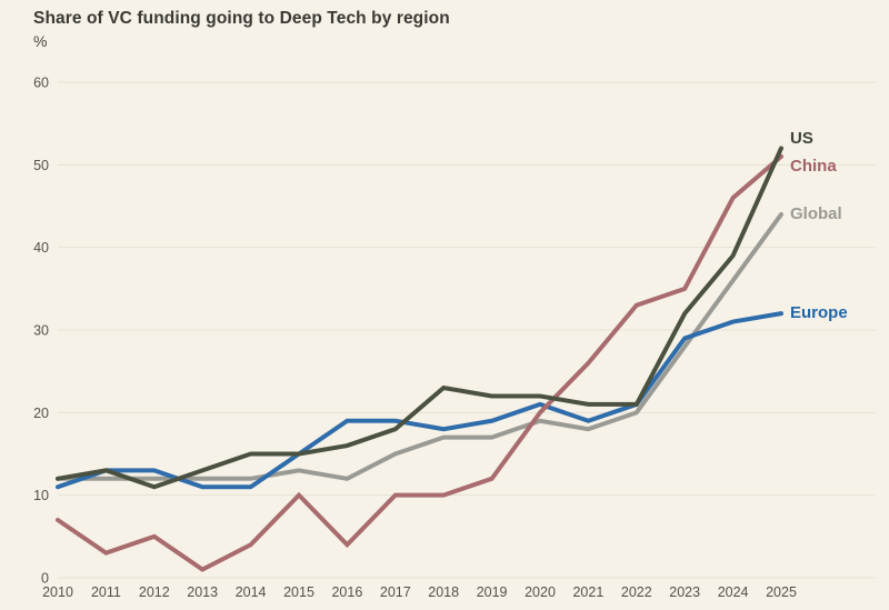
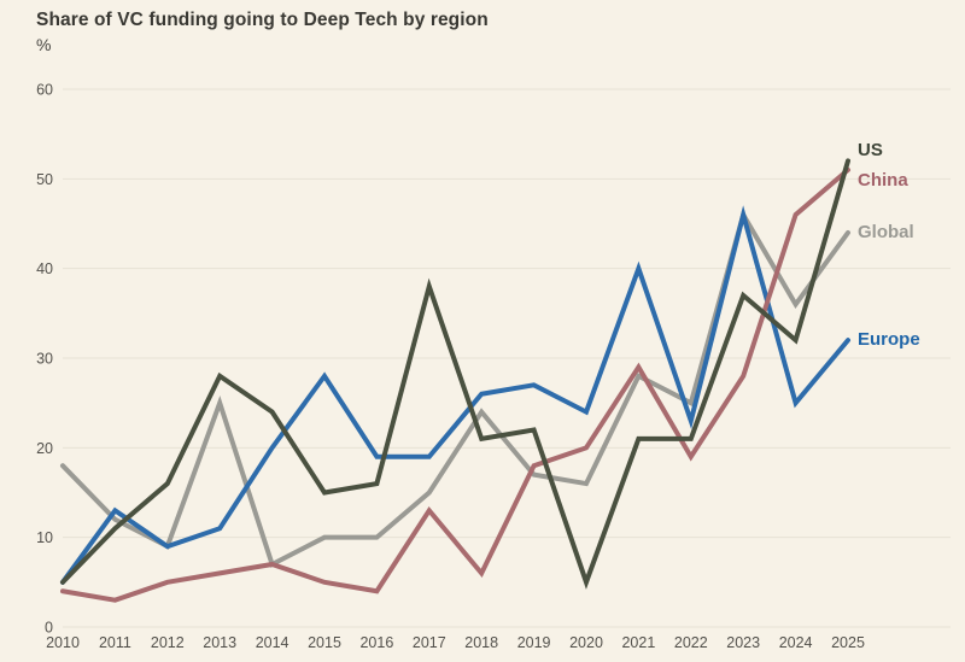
US/2010: 12 -> 5
China/2010: 7 -> 4
Global/2010: 12 -> 18
Europe/2010: 11 -> 5
US/2011: 13 -> 11
US/2012: 11 -> 16
Global/2012: 12 -> 9
Europe/2012: 13 -> 9
US/2013: 13 -> 28
China/2013: 1 -> 6
Global/2013: 12 -> 25
US/2014: 15 -> 24
China/2014: 4 -> 7
Global/2014: 12 -> 7
Europe/2014: 11 -> 20
China/2015: 10 -> 5
Global/2015: 13 -> 10
Europe/2015: 15 -> 28
Global/2016: 12 -> 10
US/2017: 18 -> 38
China/2017: 10 -> 13
US/2018: 23 -> 21
China/2018: 10 -> 6
Global/2018: 17 -> 24
Europe/2018: 18 -> 26
China/2019: 12 -> 18
Europe/2019: 19 -> 27
US/2020: 22 -> 5
Global/2020: 19 -> 16
Europe/2020: 21 -> 24
China/2021: 26 -> 29
Global/2021: 18 -> 28
Europe/2021: 19 -> 40
China/2022: 33 -> 19
Global/2022: 20 -> 25
Europe/2022: 21 -> 23
US/2023: 32 -> 37
China/2023: 35 -> 28
Global/2023: 28 -> 46
Europe/2023: 29 -> 46
US/2024: 39 -> 32
Europe/2024: 31 -> 25
